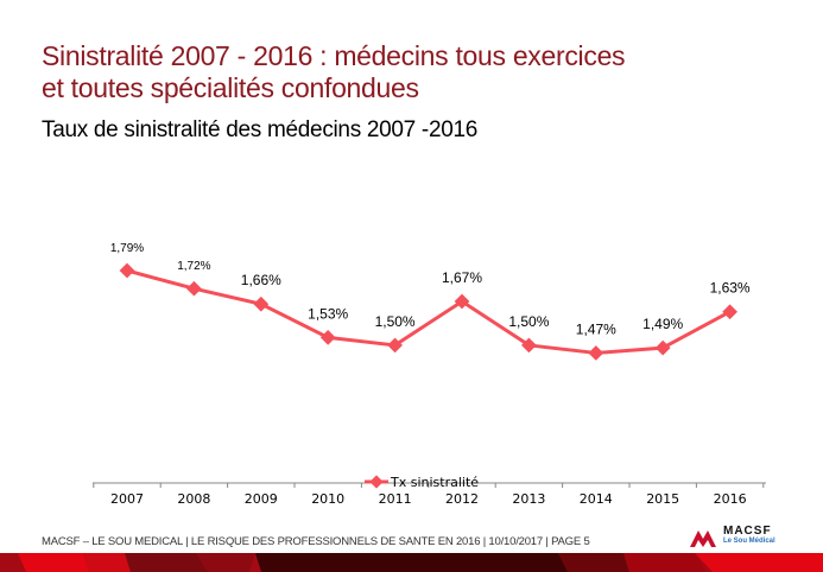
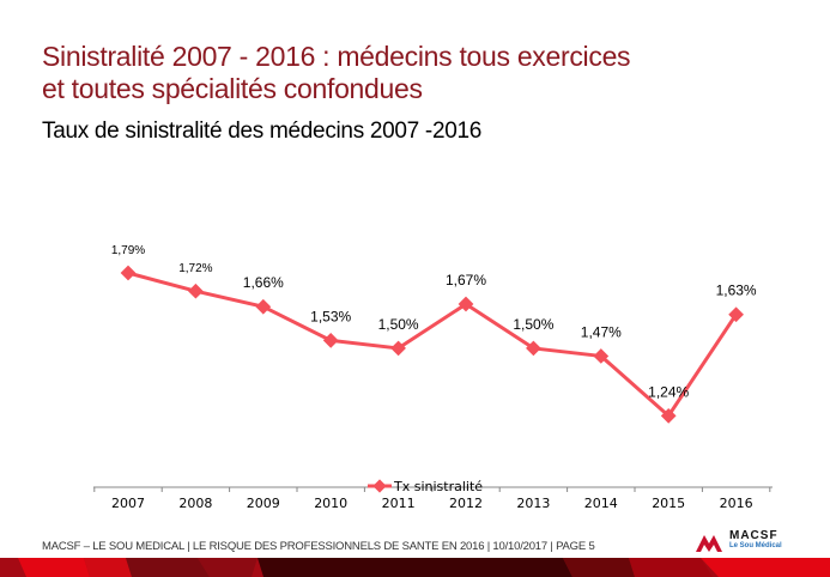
2015: 1,49% -> 1,24%
